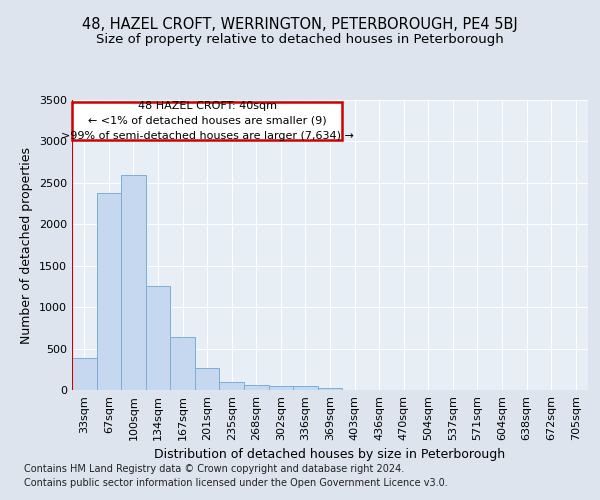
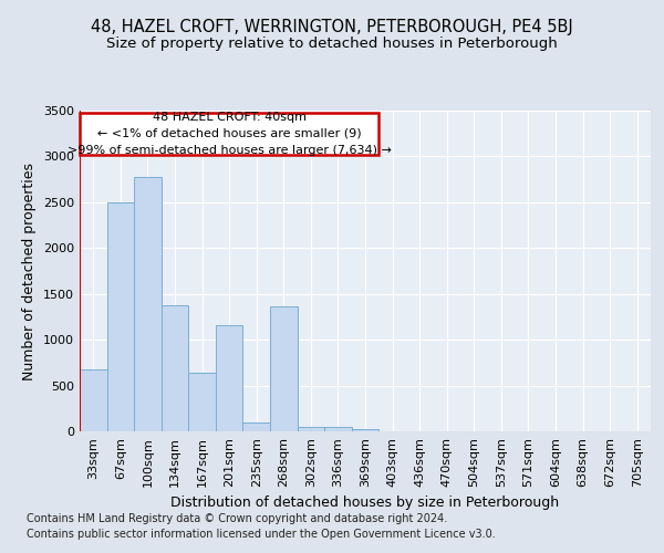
33sqm: 390 -> 680
67sqm: 2380 -> 2500
100sqm: 2590 -> 2780
134sqm: 1250 -> 1380
201sqm: 260 -> 1160
268sqm: 60 -> 1360
